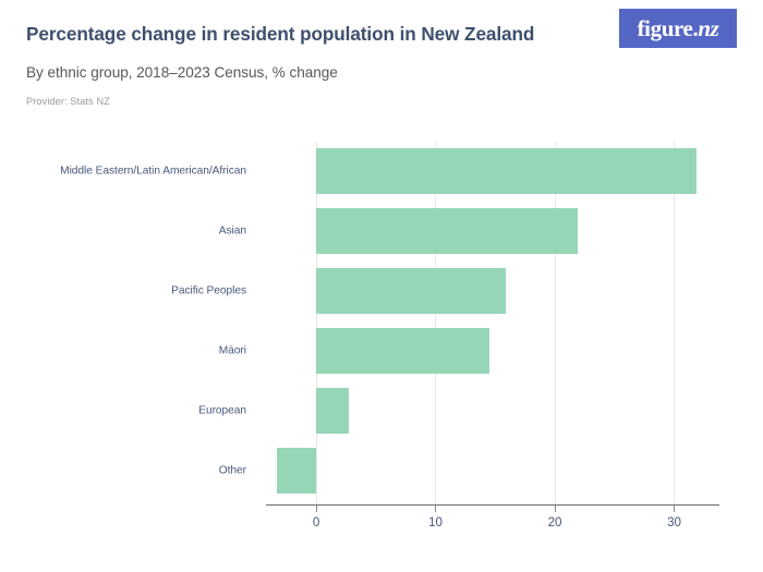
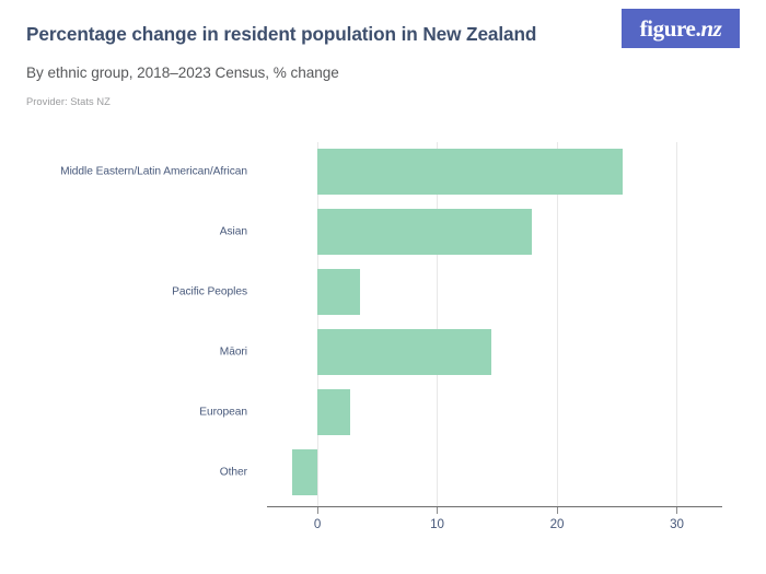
Middle Eastern/Latin American/African: 31.9 -> 25.5
Asian: 21.9 -> 17.9
Pacific Peoples: 15.9 -> 3.6
Other: -3.3 -> -2.1
